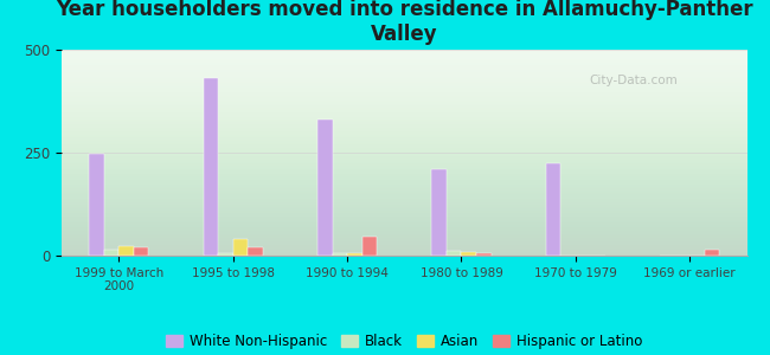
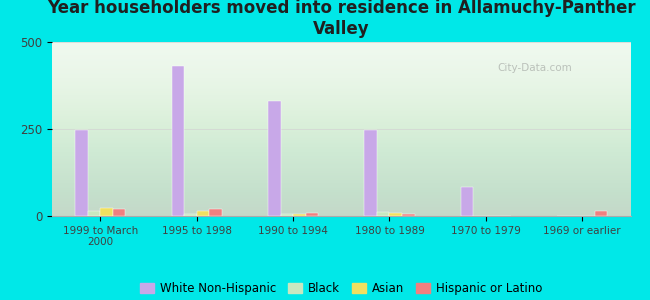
Asian/1995 to 1998: 40 -> 15
Hispanic or Latino/1990 to 1994: 45 -> 10
White Non-Hispanic/1980 to 1989: 210 -> 248
White Non-Hispanic/1970 to 1979: 225 -> 82
